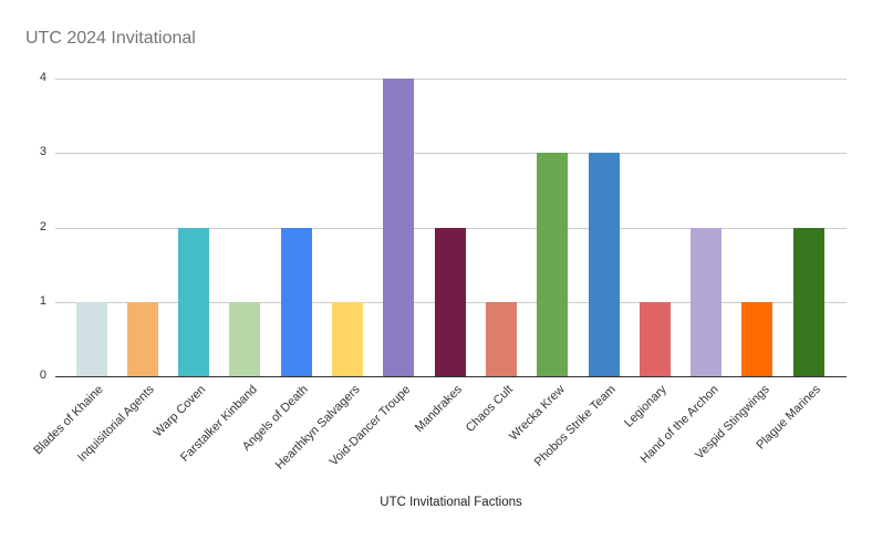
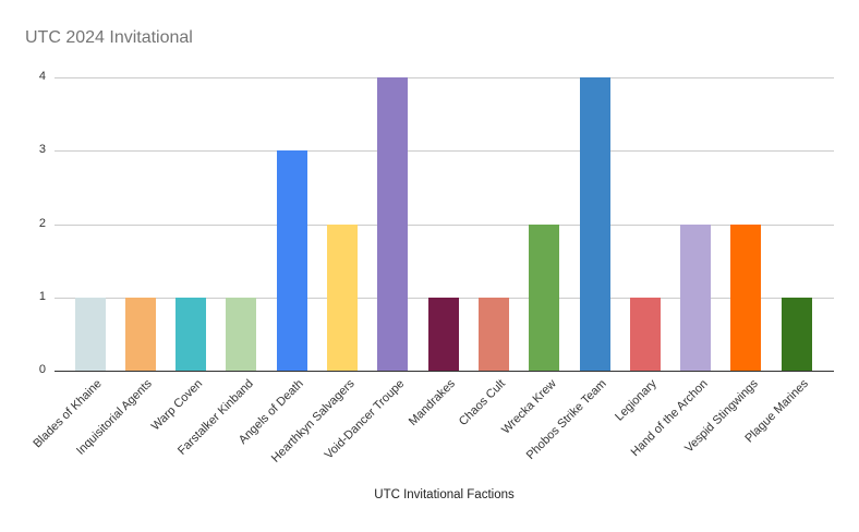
Warp Coven: 2 -> 1
Angels of Death: 2 -> 3
Hearthkyn Salvagers: 1 -> 2
Mandrakes: 2 -> 1
Wrecka Krew: 3 -> 2
Phobos Strike Team: 3 -> 4
Vespid Stingwings: 1 -> 2
Plague Marines: 2 -> 1
